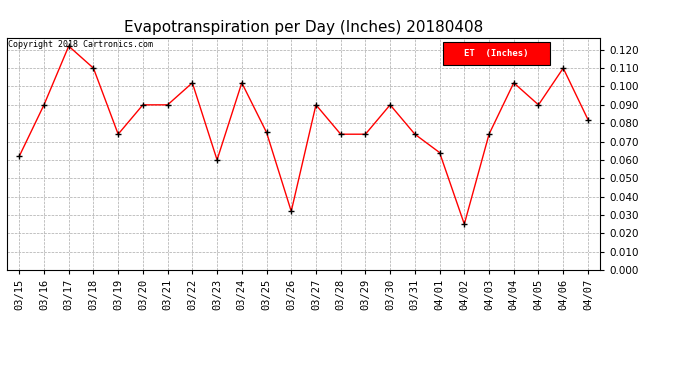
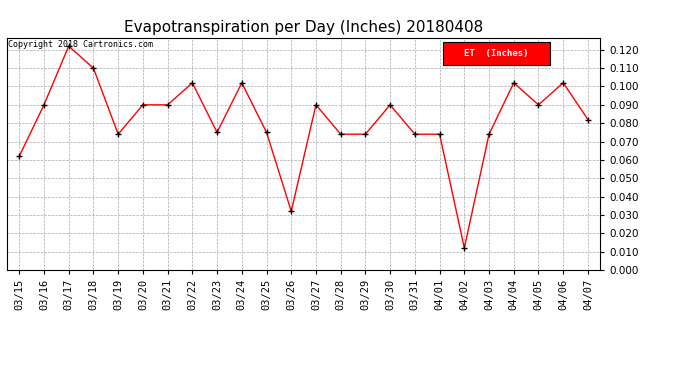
03/23: 0.060 -> 0.075
04/01: 0.064 -> 0.074
04/02: 0.025 -> 0.012
04/06: 0.110 -> 0.102
